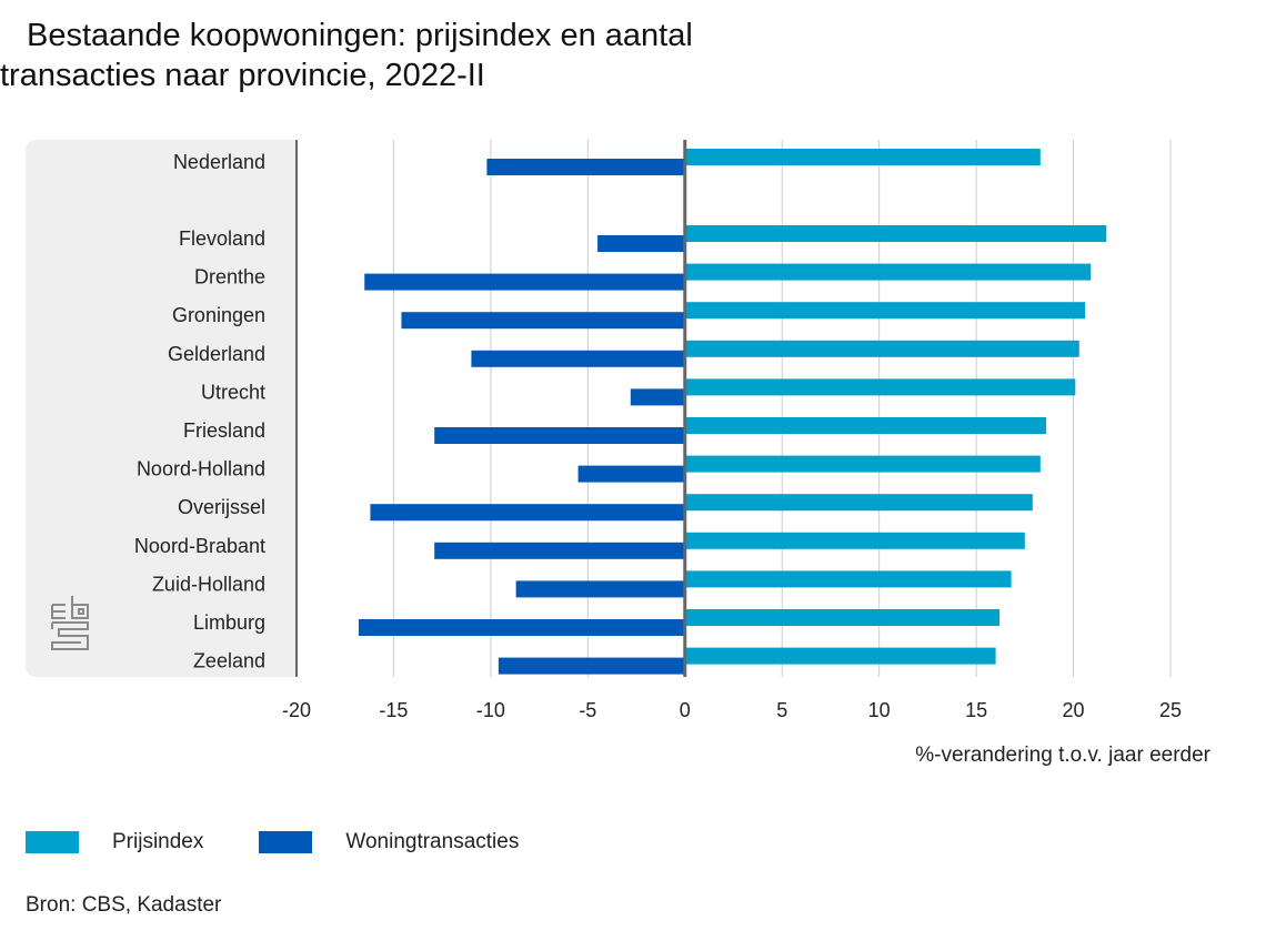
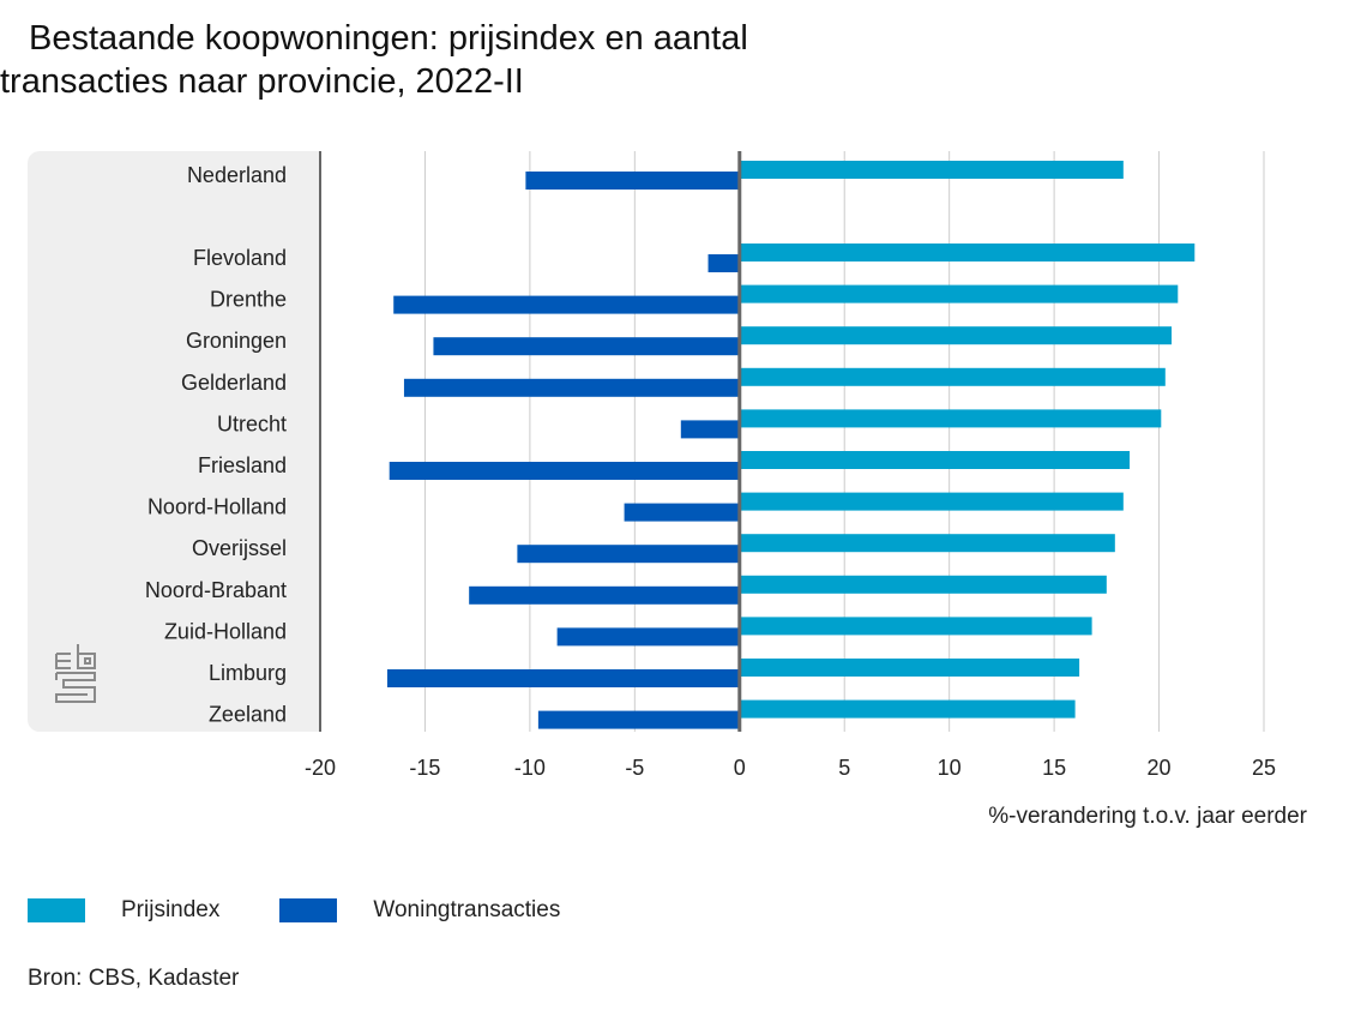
Woningtransacties/Flevoland: -4.5 -> -1.5
Woningtransacties/Gelderland: -11.0 -> -16.0
Woningtransacties/Friesland: -12.9 -> -16.7
Woningtransacties/Overijssel: -16.2 -> -10.6
